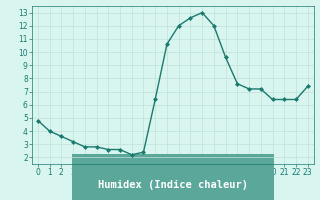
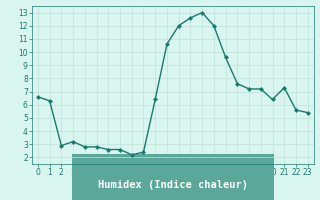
0: 4.8 -> 6.6
1: 4.0 -> 6.3
2: 3.6 -> 2.9
21: 6.4 -> 7.3
22: 6.4 -> 5.6
23: 7.4 -> 5.4
